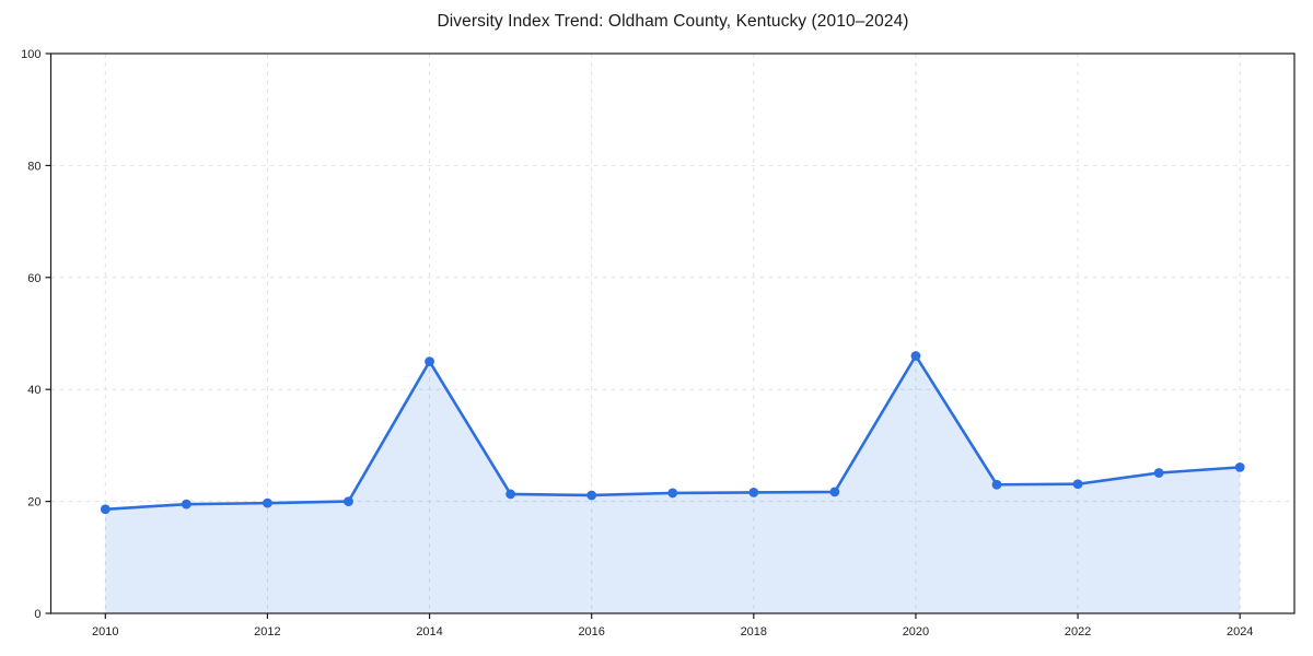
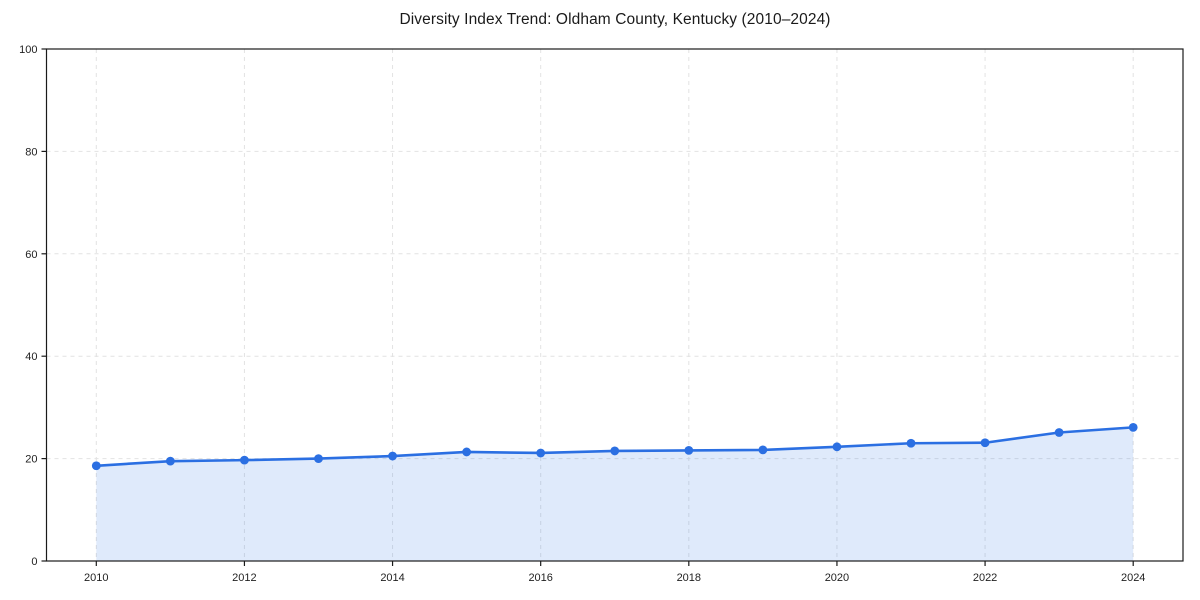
2014: 45 -> 20
2020: 46 -> 22
